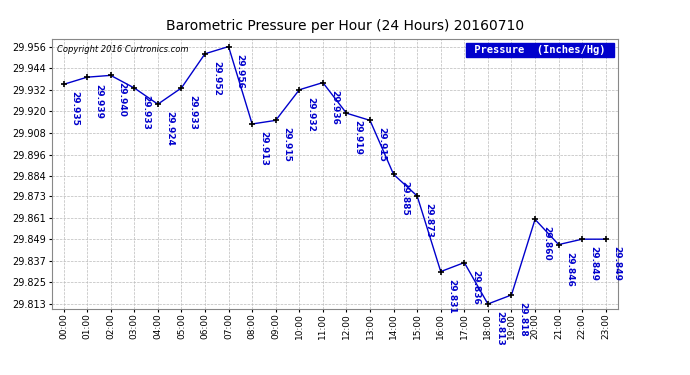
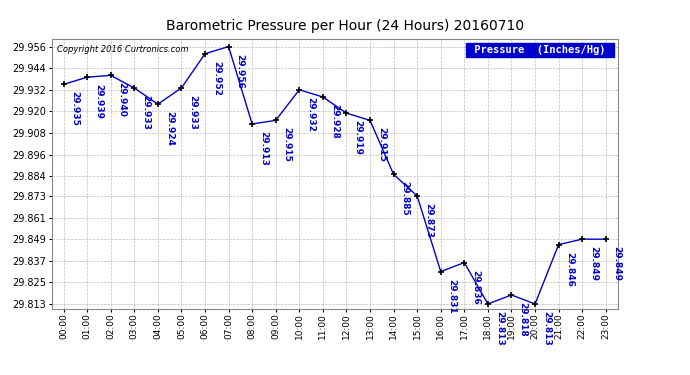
11:00: 29.936 -> 29.928
20:00: 29.860 -> 29.813
